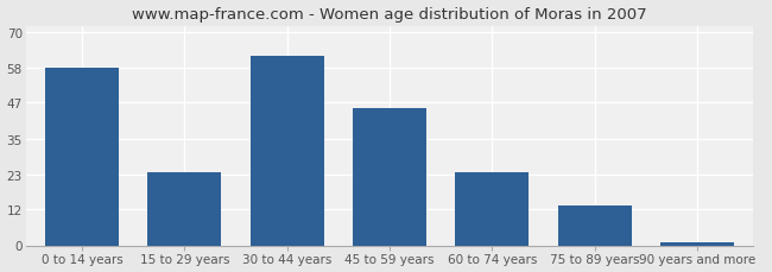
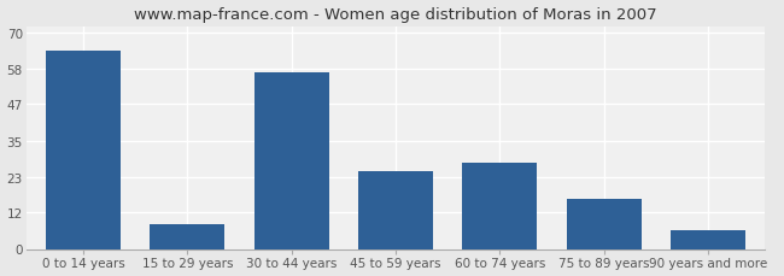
0 to 14 years: 58 -> 64
15 to 29 years: 24 -> 8
30 to 44 years: 62 -> 57
45 to 59 years: 45 -> 25
60 to 74 years: 24 -> 28
75 to 89 years: 13 -> 16
90 years and more: 1 -> 6
